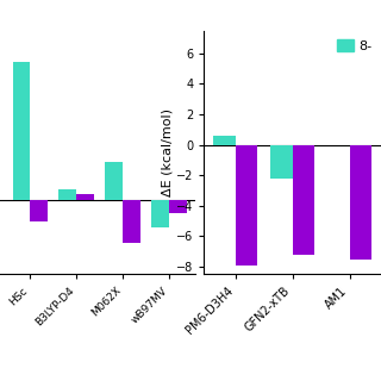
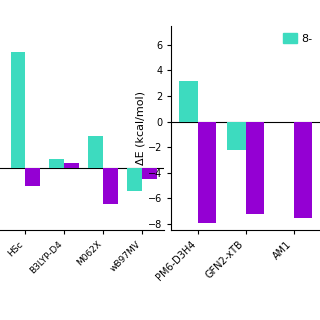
8-/PM6-D3H4: 0.6 -> 3.2
